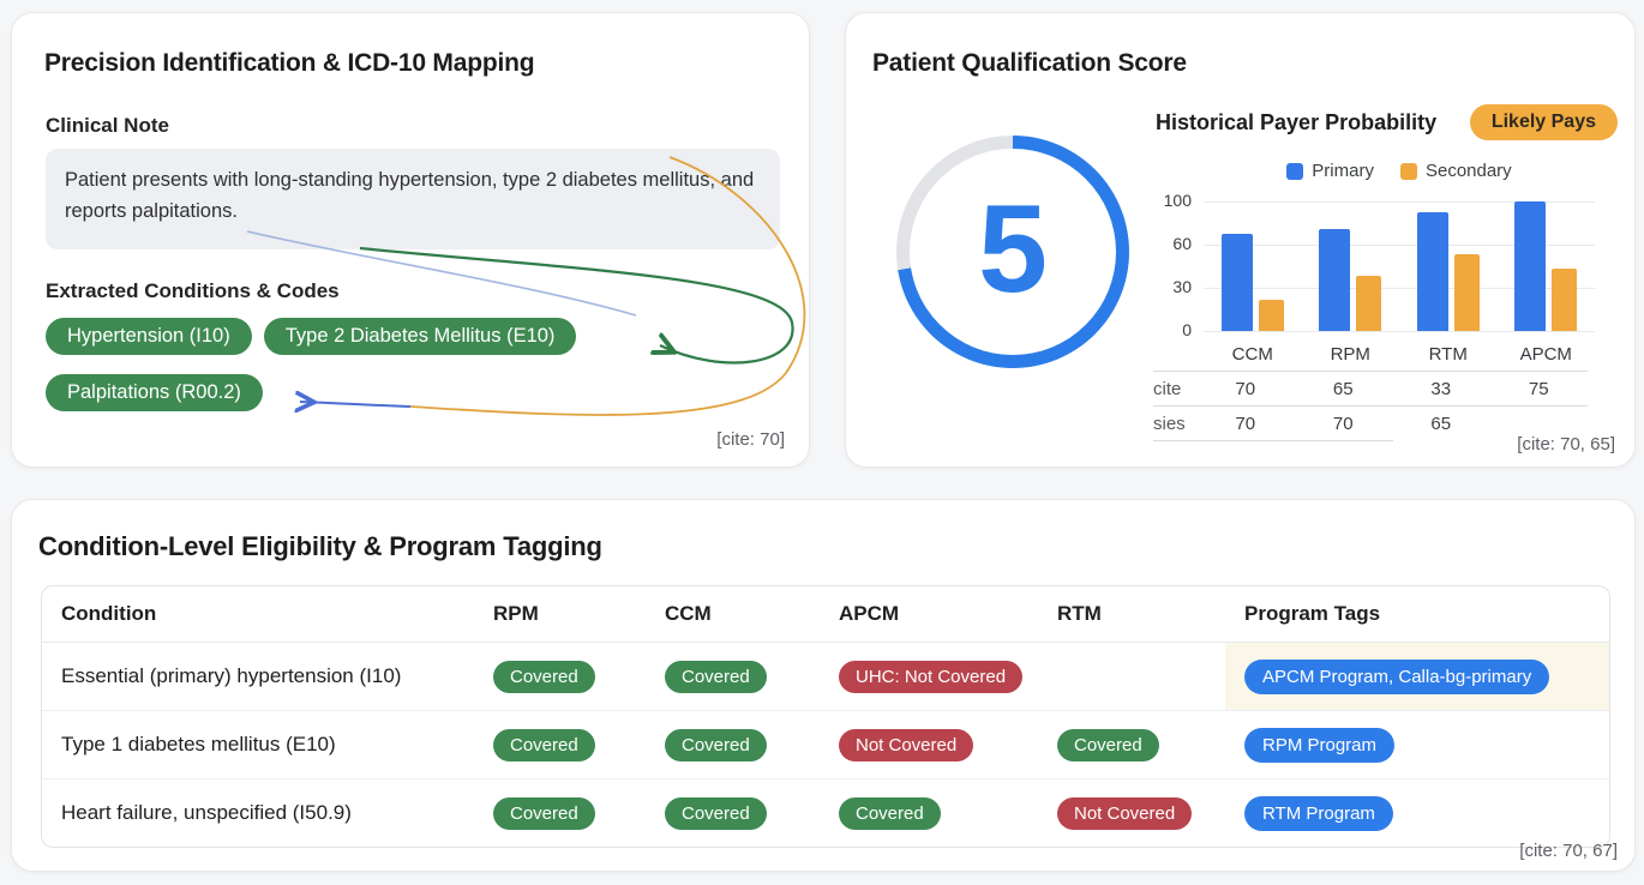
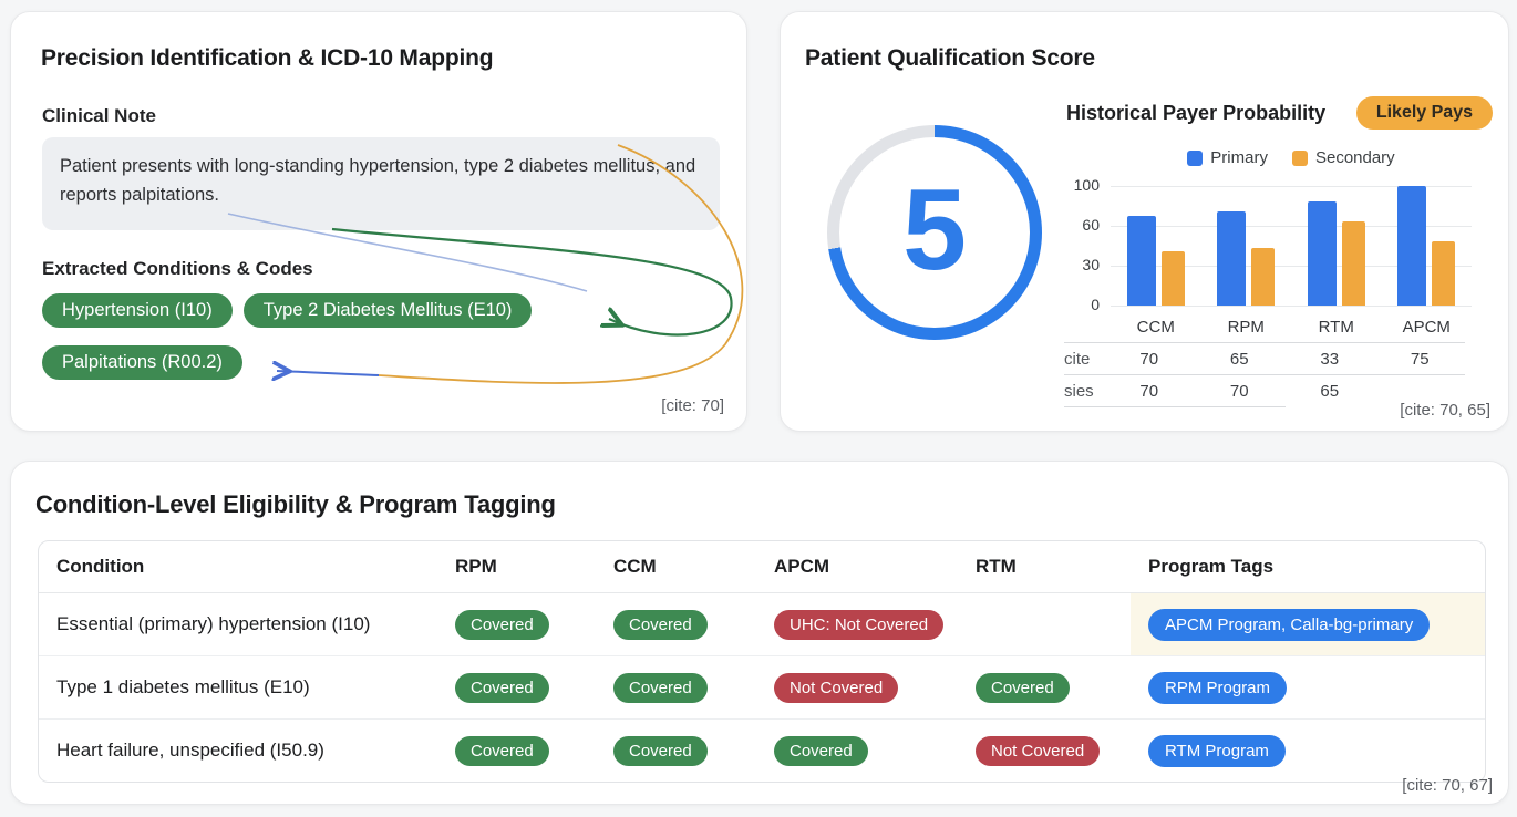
Secondary/CCM: 22 -> 41
Secondary/RPM: 38 -> 43
Primary/RTM: 90 -> 85
Secondary/RTM: 53 -> 64
Secondary/APCM: 43 -> 48
